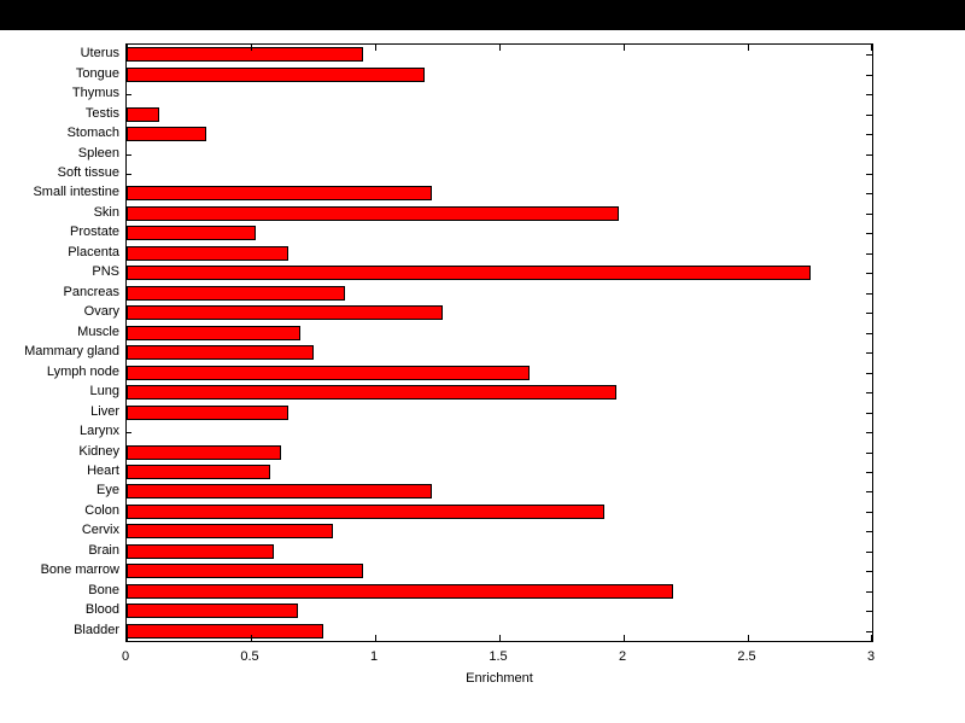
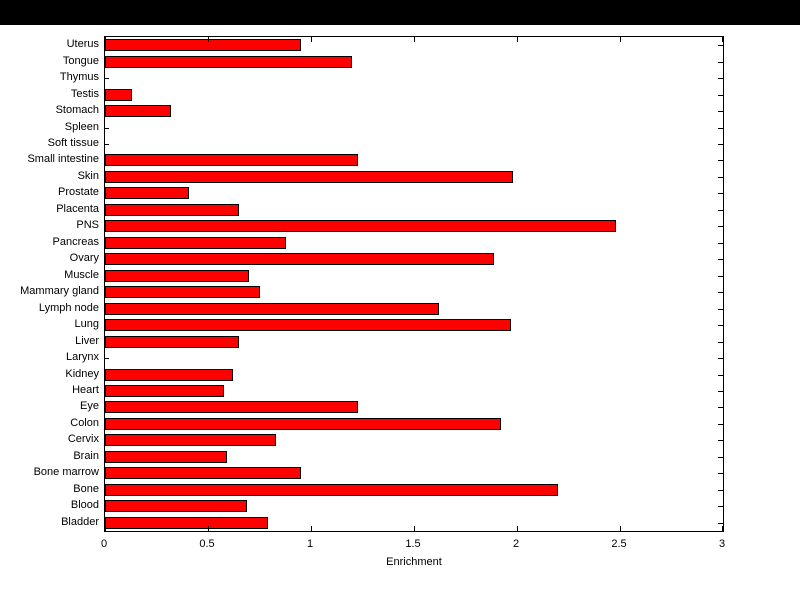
Prostate: 0.52 -> 0.41
PNS: 2.75 -> 2.48
Ovary: 1.27 -> 1.89
